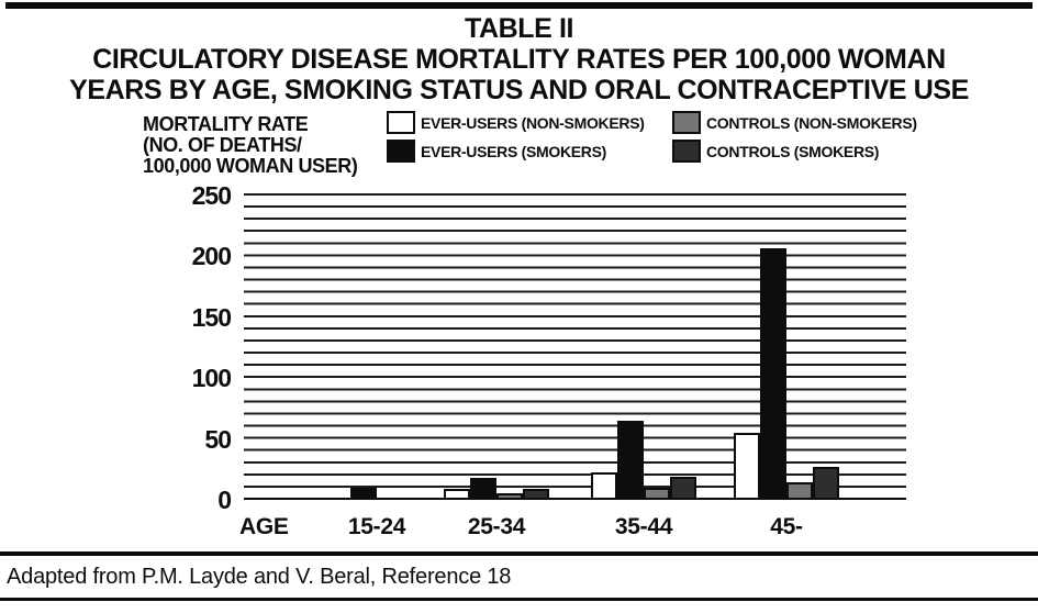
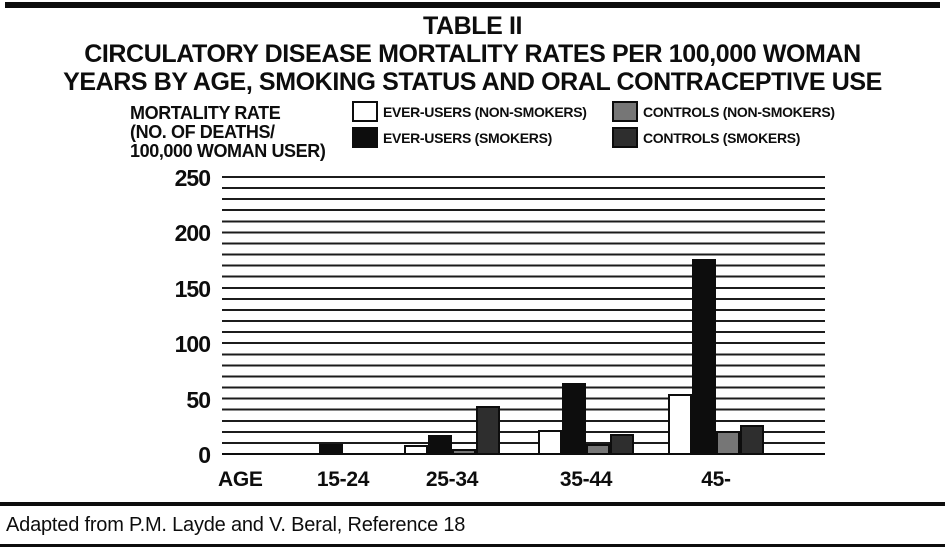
CONTROLS (SMOKERS)/25-34: 9 -> 44
EVER-USERS (SMOKERS)/45-: 207 -> 177
CONTROLS (NON-SMOKERS)/45-: 14 -> 22
